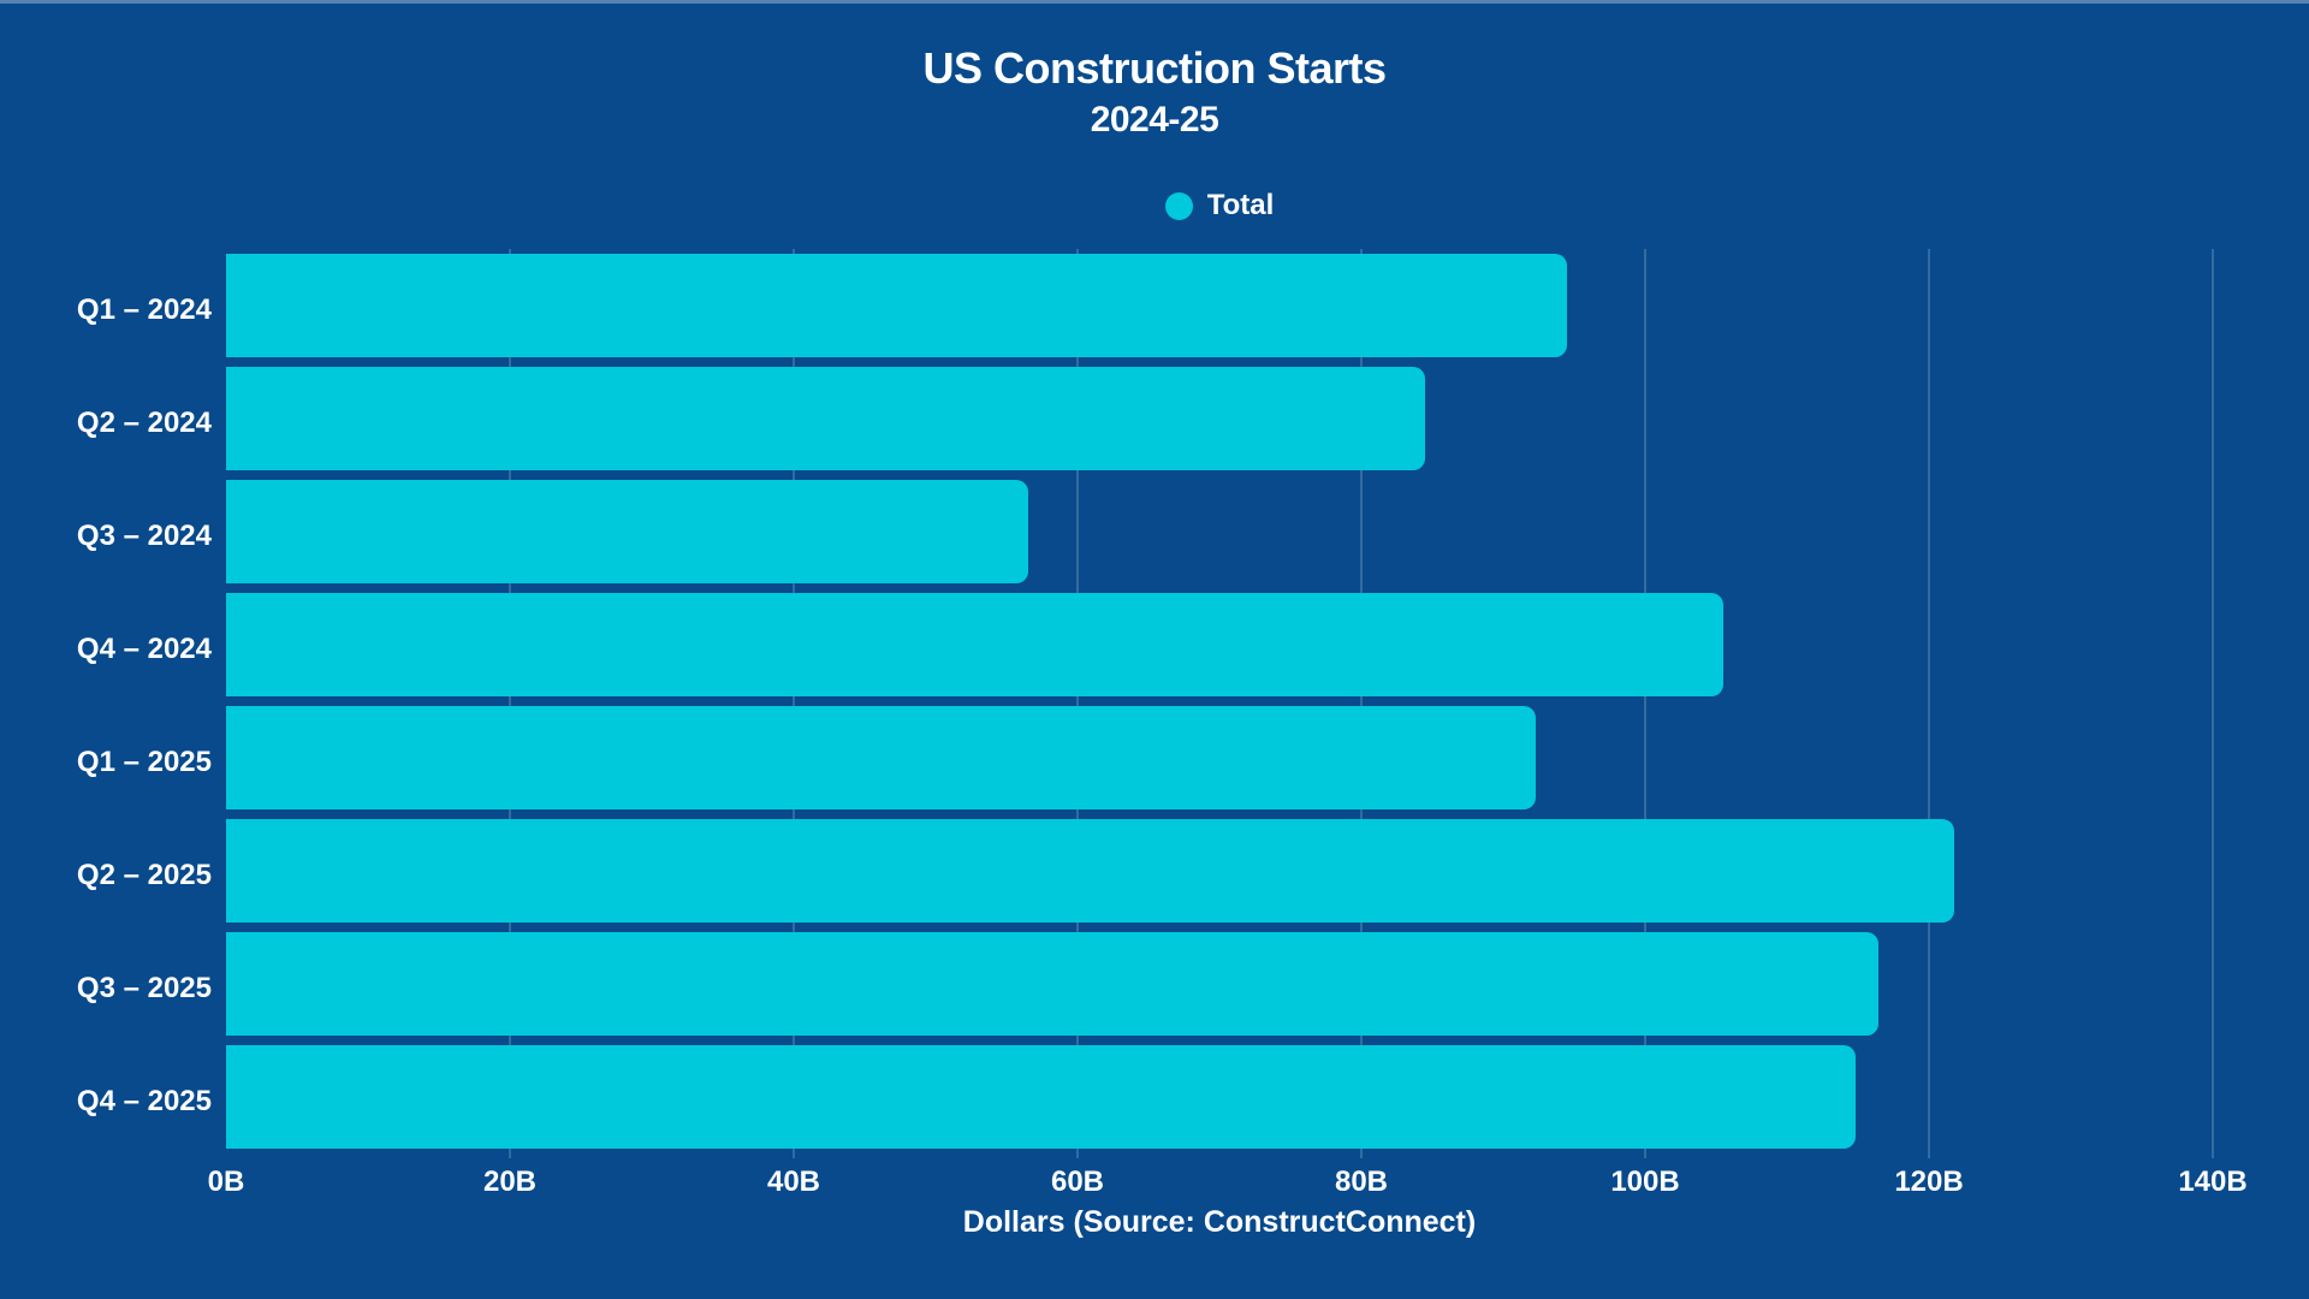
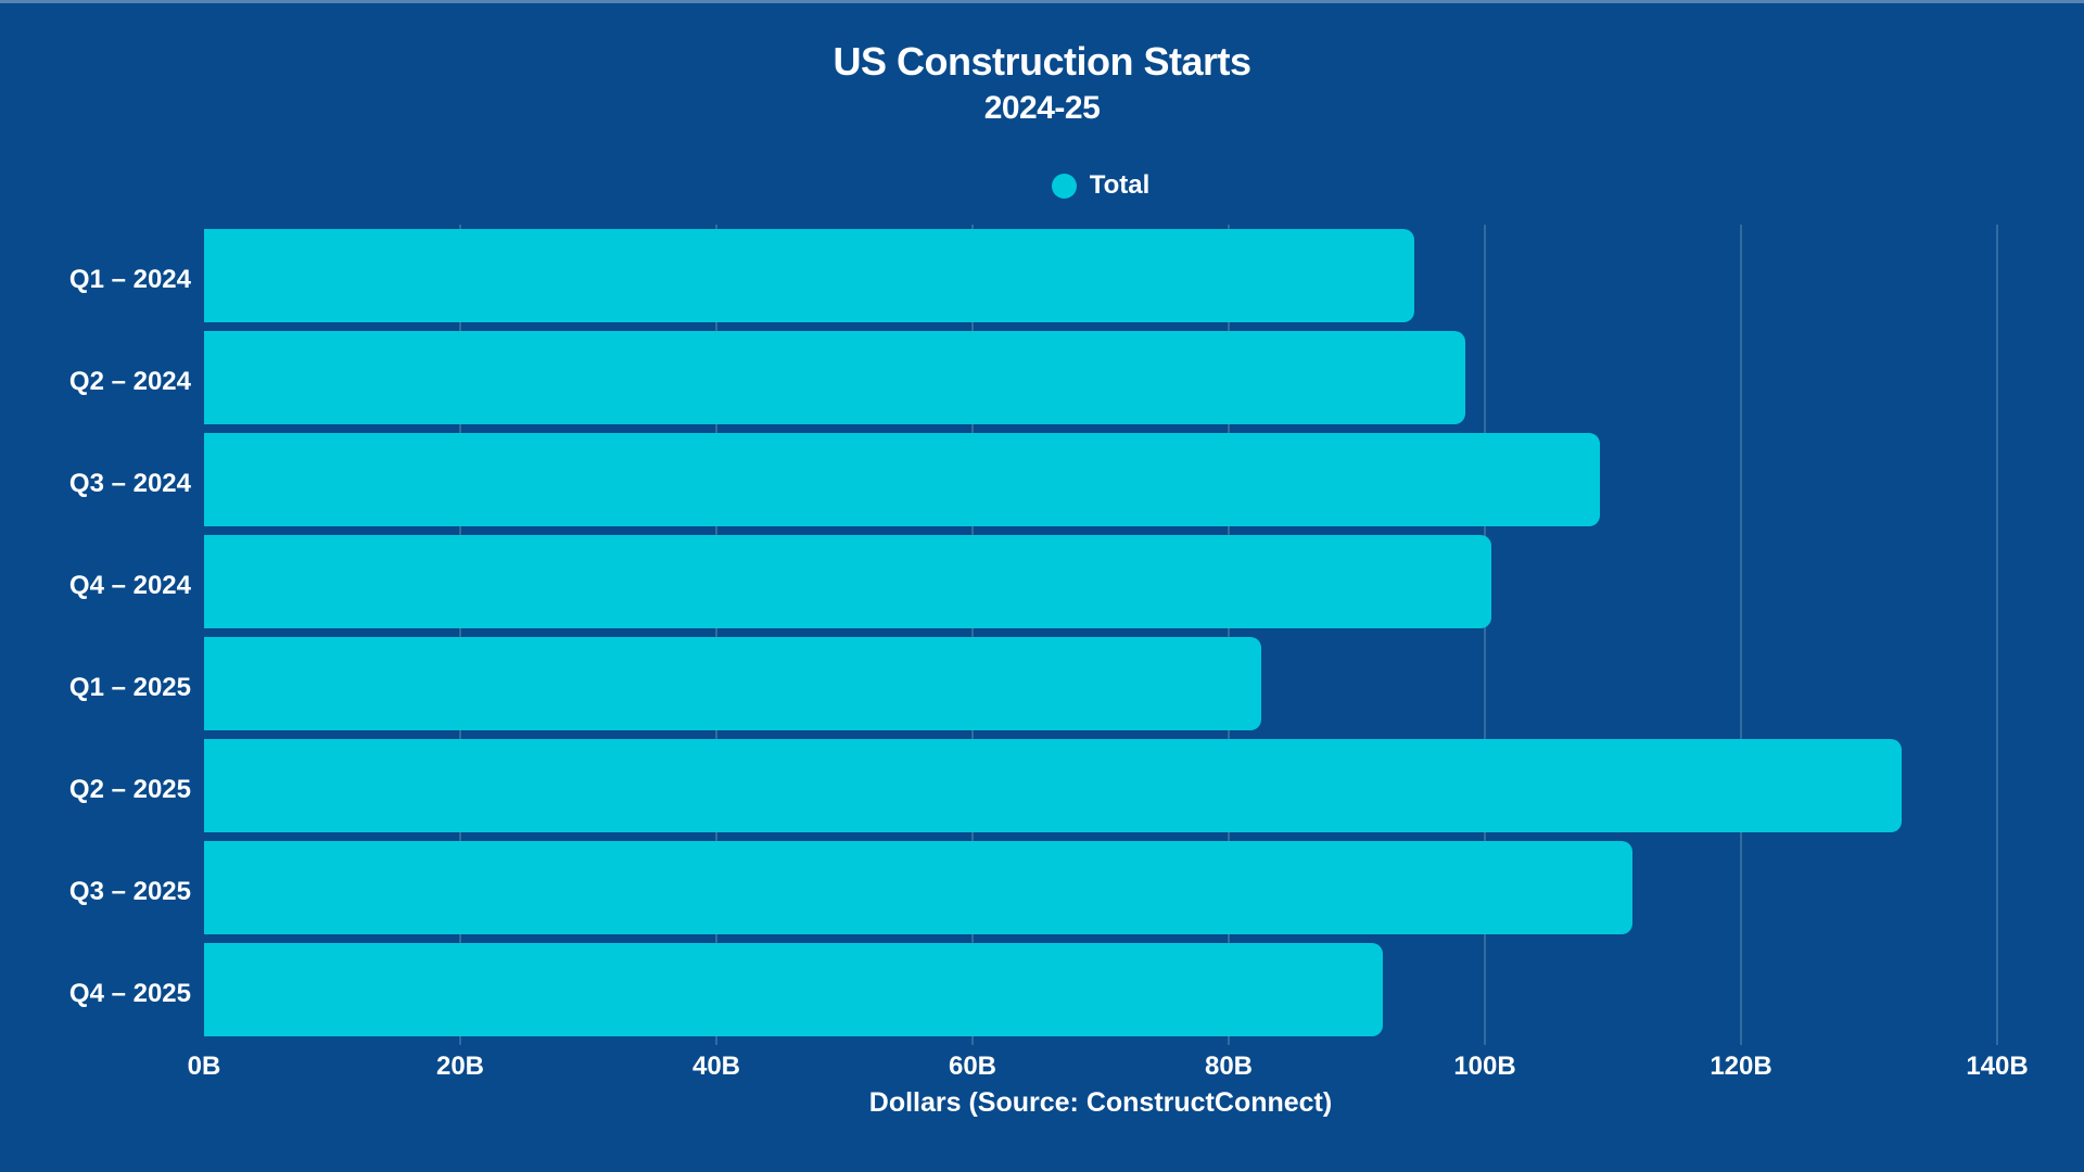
Q2 – 2024: 84.5B -> 98.5B
Q3 – 2024: 56.5B -> 109.0B
Q4 – 2024: 105.5B -> 100.5B
Q1 – 2025: 92.3B -> 82.5B
Q2 – 2025: 121.8B -> 132.5B
Q3 – 2025: 116.4B -> 111.5B
Q4 – 2025: 114.8B -> 92.0B
